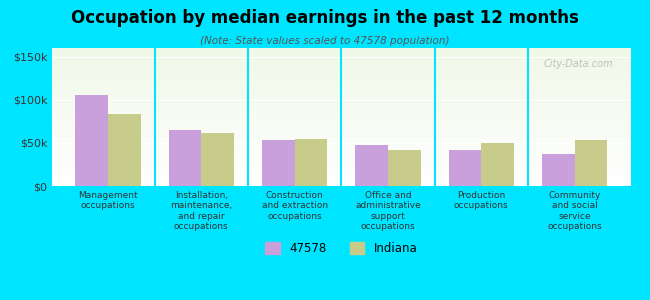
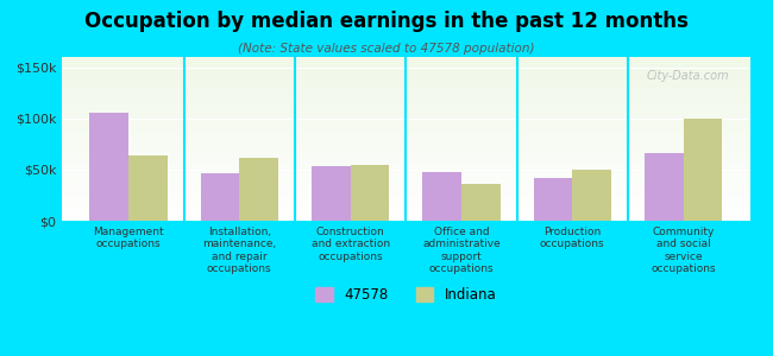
Indiana/Management occupations: $83k -> $64k
47578/Installation, maintenance, and repair occupations: $65k -> $46k
Indiana/Office and administrative support occupations: $42k -> $36k
47578/Community and social service occupations: $37k -> $66k
Indiana/Community and social service occupations: $53k -> $100k
